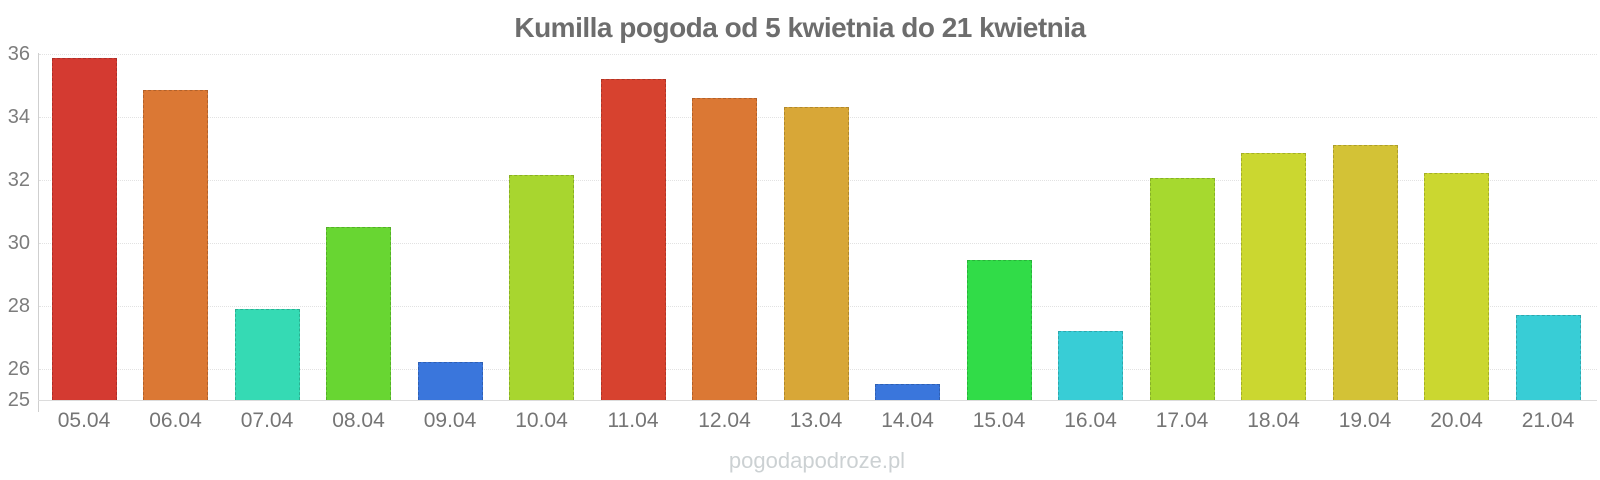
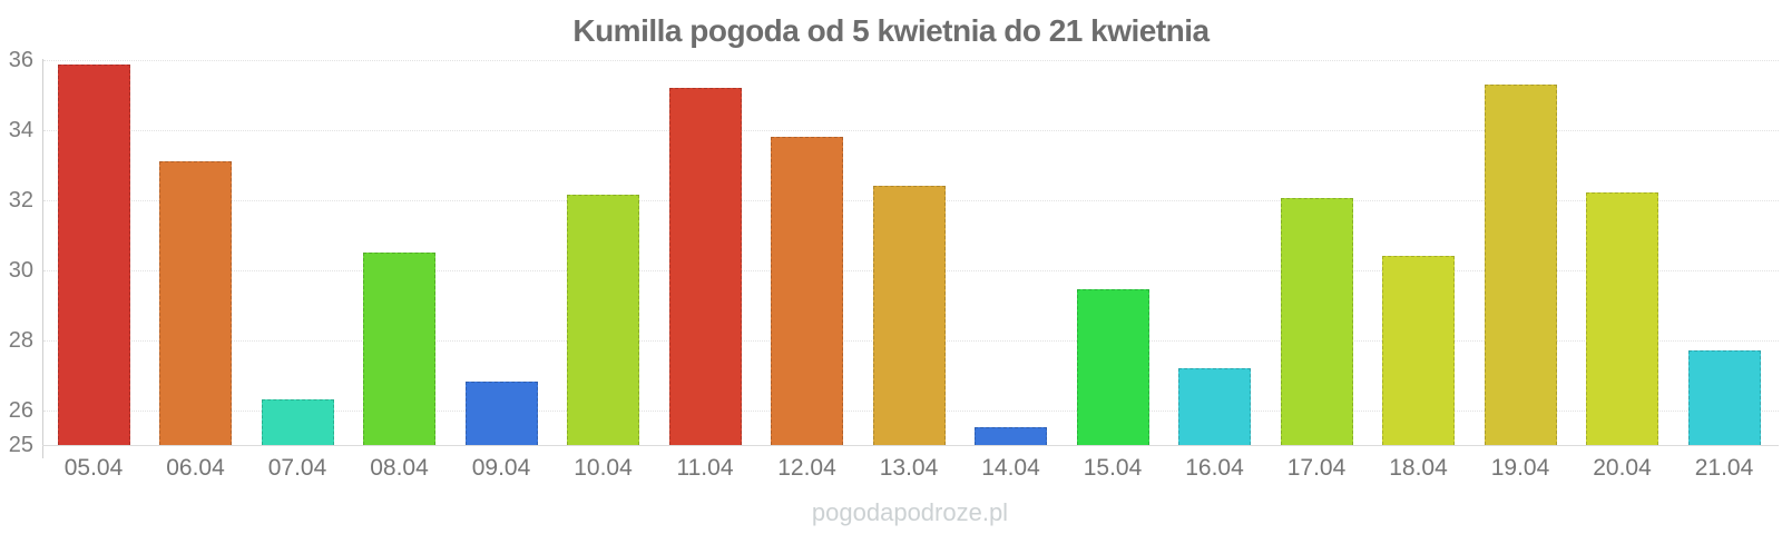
06.04: 34.9 -> 33.1
07.04: 27.9 -> 26.3
09.04: 26.2 -> 26.8
12.04: 34.6 -> 33.8
13.04: 34.3 -> 32.4
18.04: 32.9 -> 30.4
19.04: 33.1 -> 35.3
